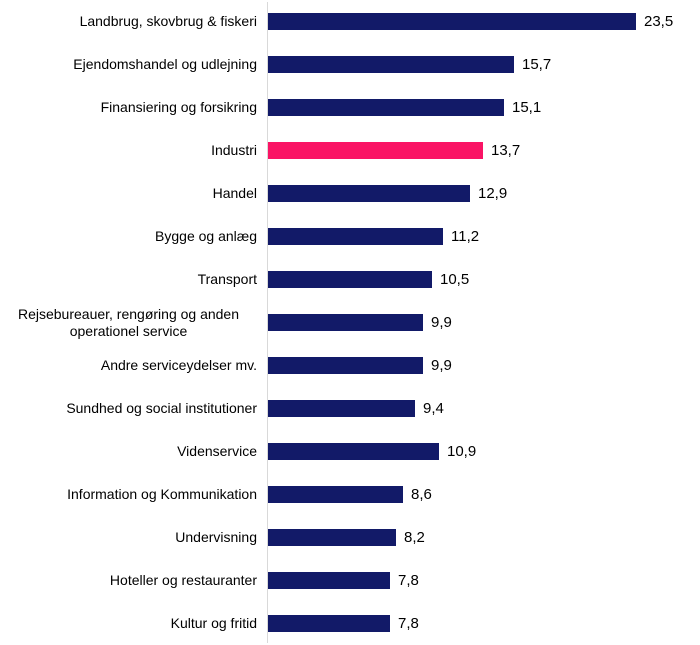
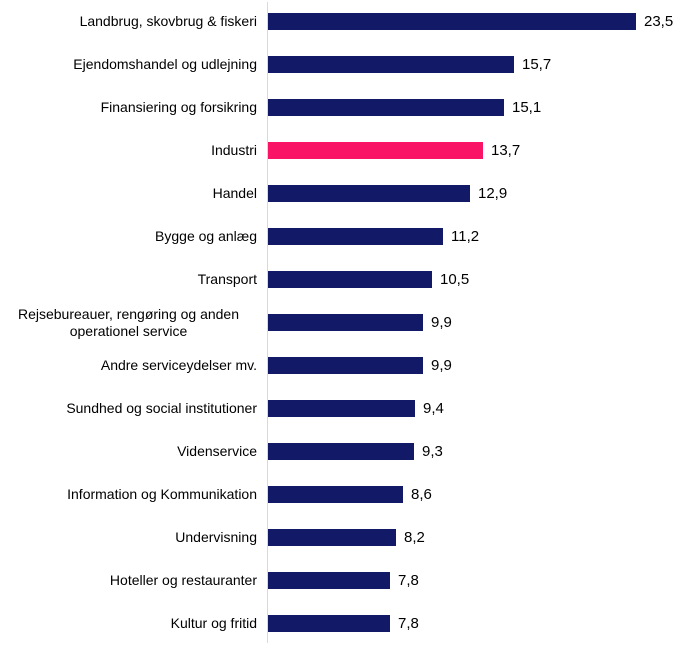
Videnservice: 10,9 -> 9,3
